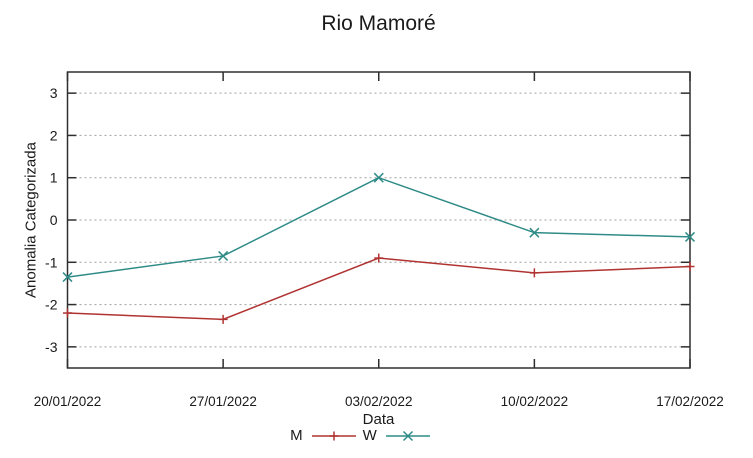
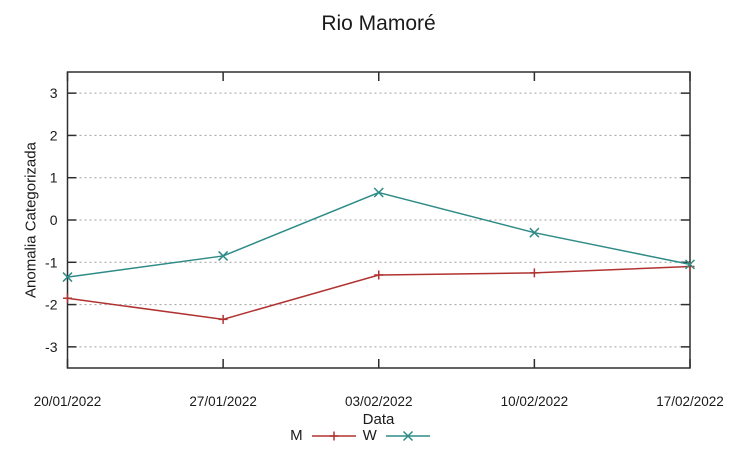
M/20/01/2022: -2.2 -> -1.9
M/03/02/2022: -0.9 -> -1.3
W/03/02/2022: 1.0 -> 0.7
W/17/02/2022: -0.4 -> -1.1
